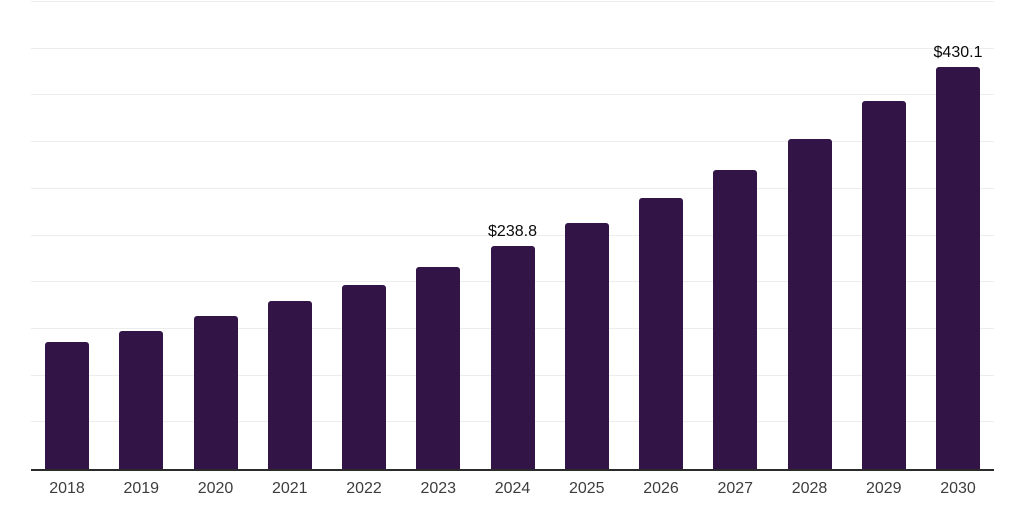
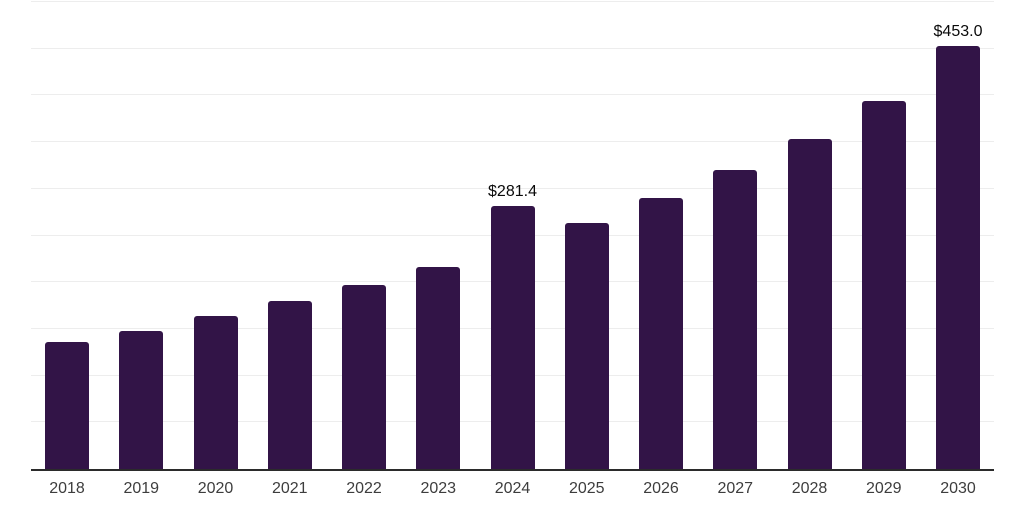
2024: $238.8 -> $281.4
2030: $430.1 -> $453.0
